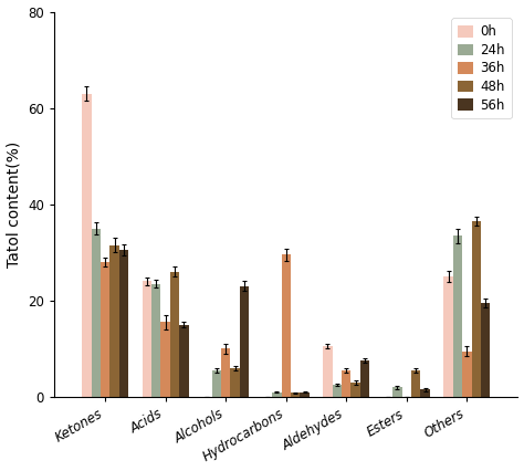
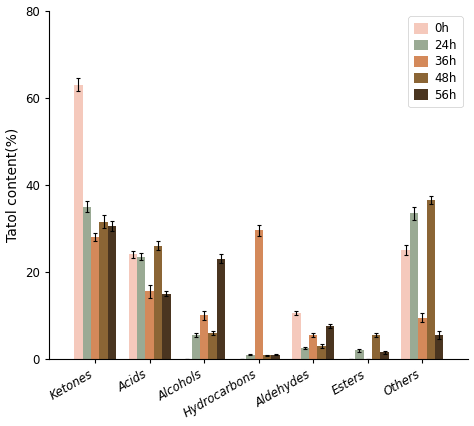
56h/Others: 19.5 -> 5.5
